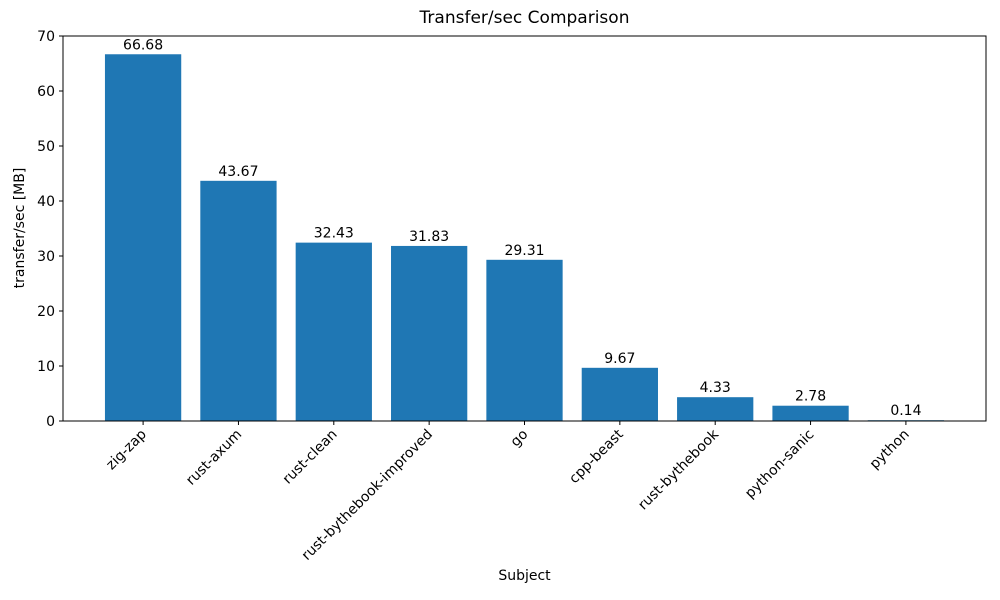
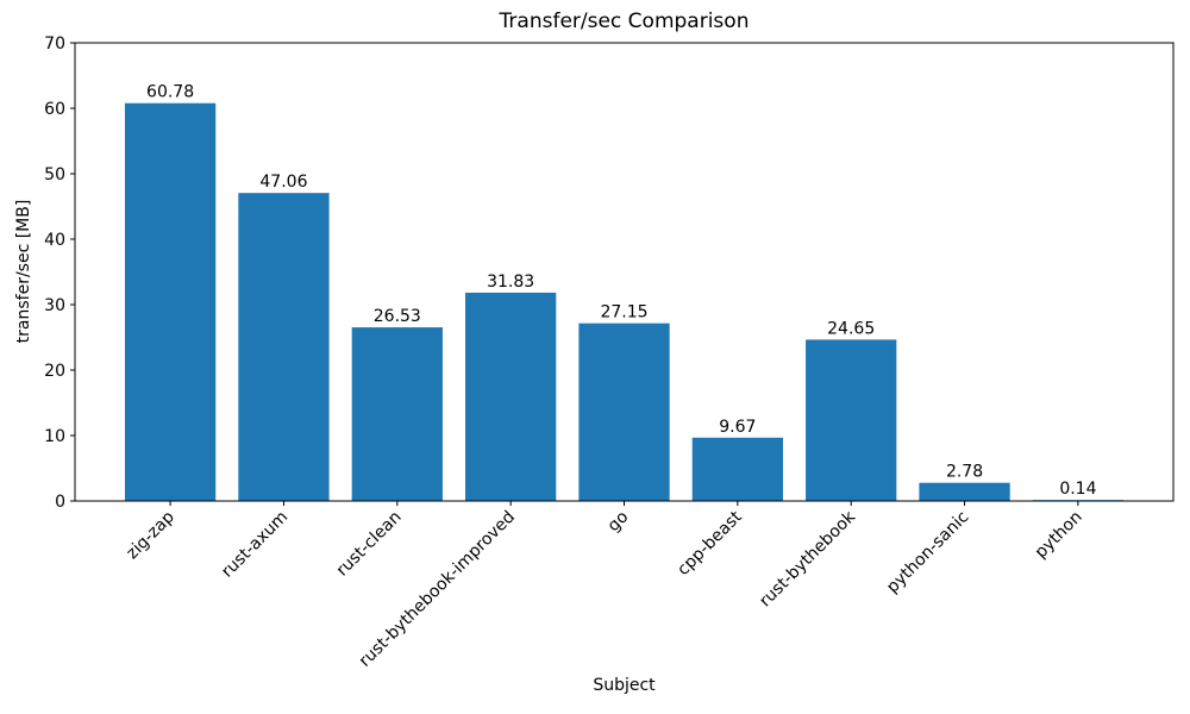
zig-zap: 66.68 -> 60.78
rust-axum: 43.67 -> 47.06
rust-clean: 32.43 -> 26.53
go: 29.31 -> 27.15
rust-bythebook: 4.33 -> 24.65
